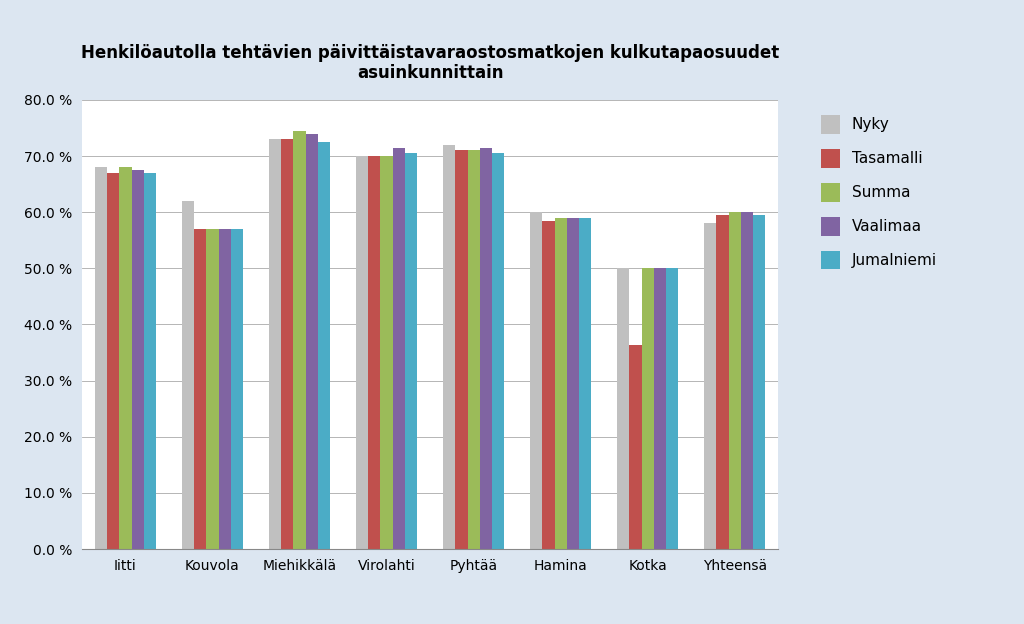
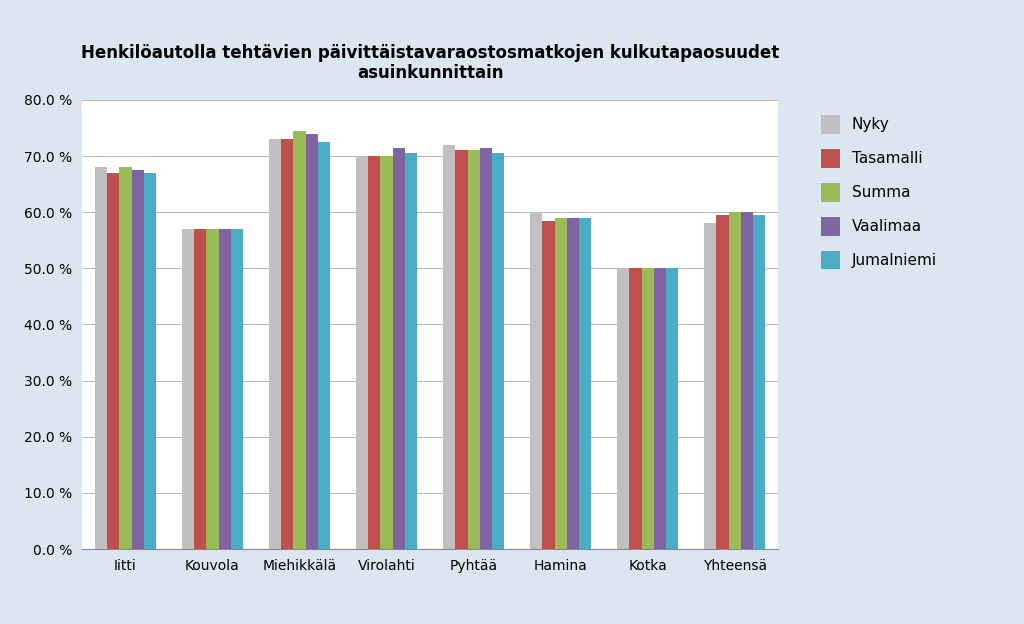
Nyky/Kouvola: 62 % -> 57 %
Tasamalli/Kotka: 36.4 % -> 50.0 %
